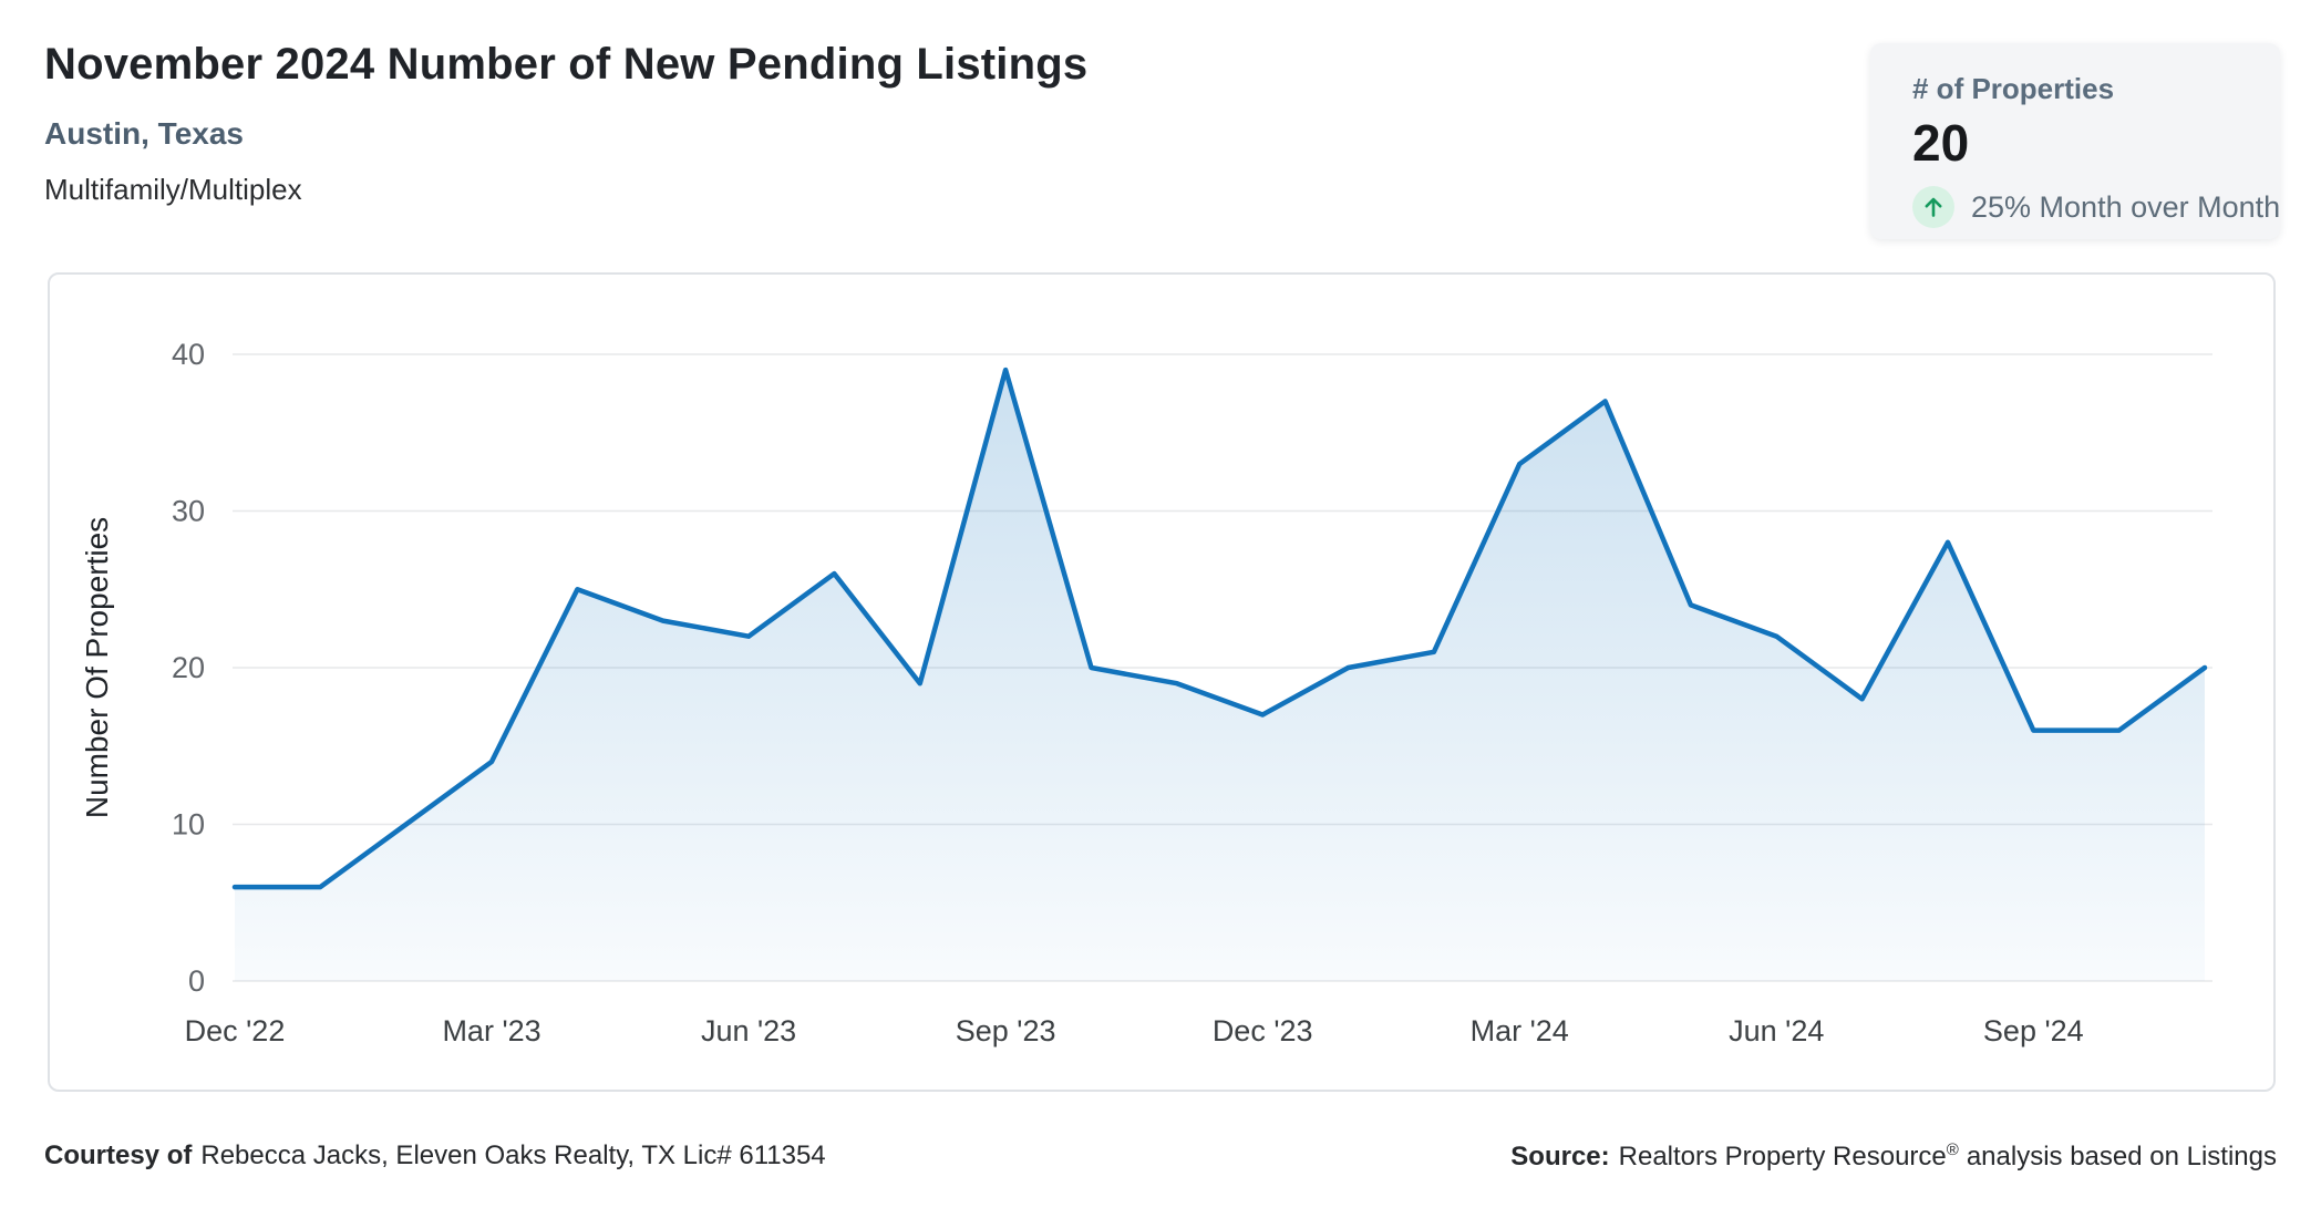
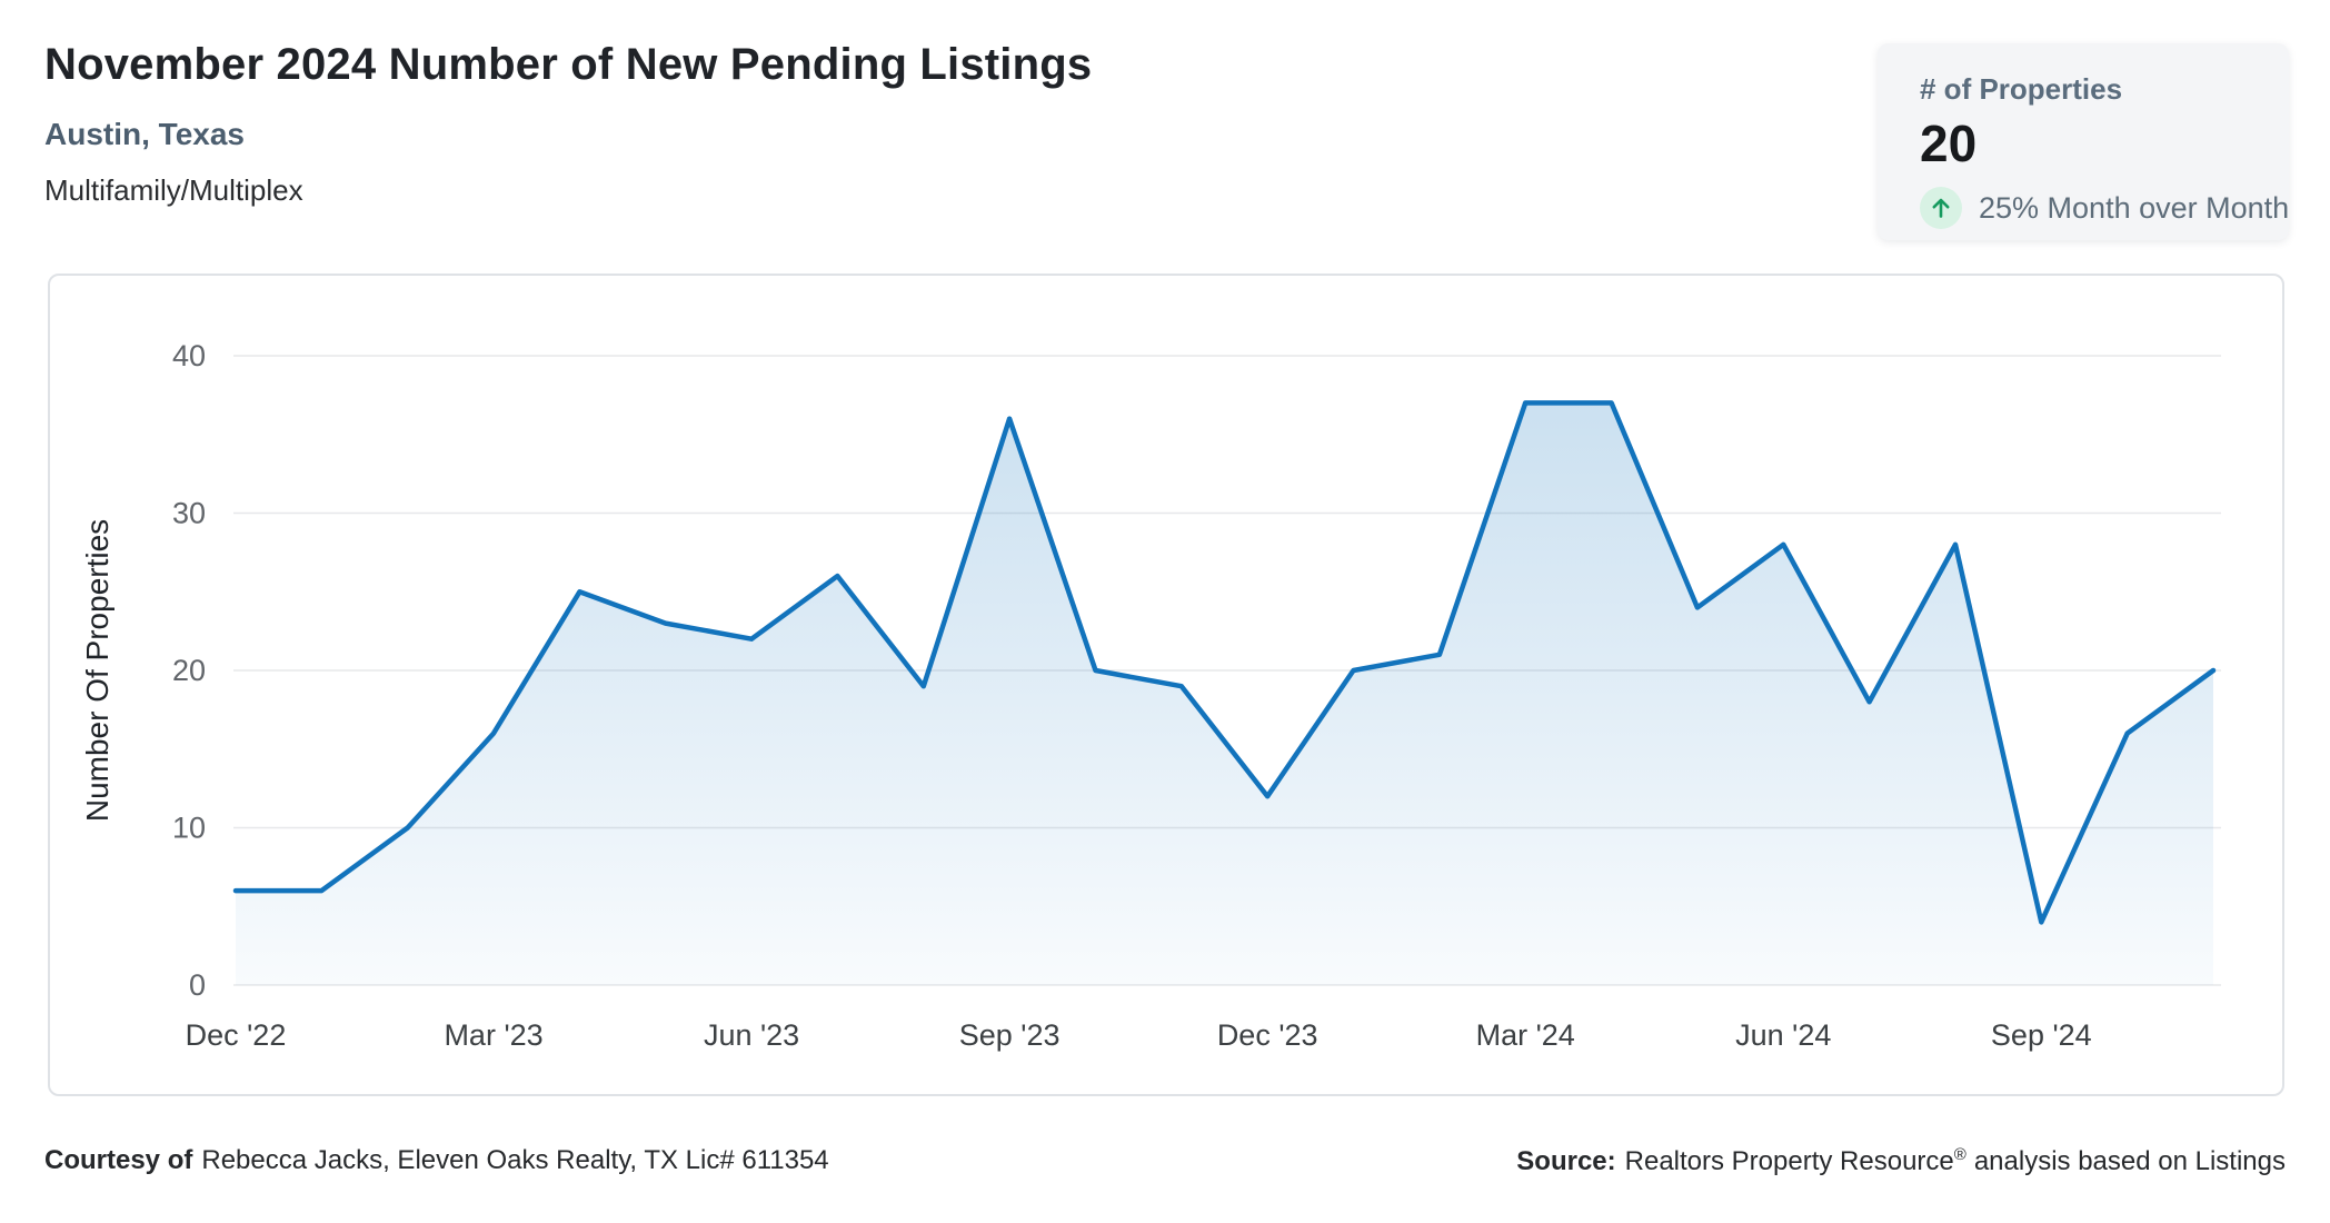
Mar '23: 14 -> 16
Sep '23: 39 -> 36
Dec '23: 17 -> 12
Mar '24: 33 -> 37
Jun '24: 22 -> 28
Sep '24: 16 -> 4
